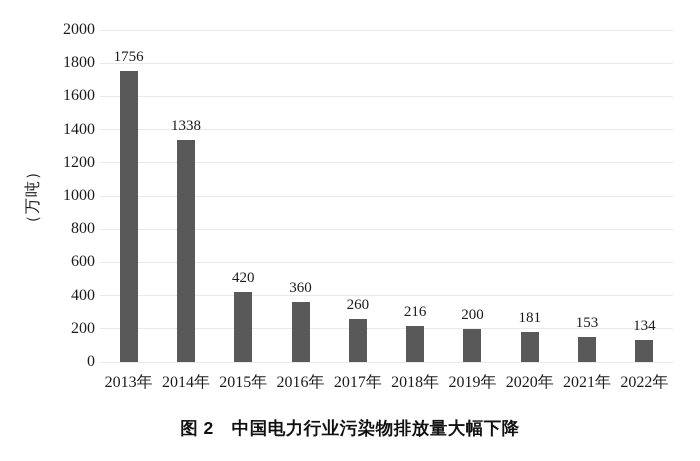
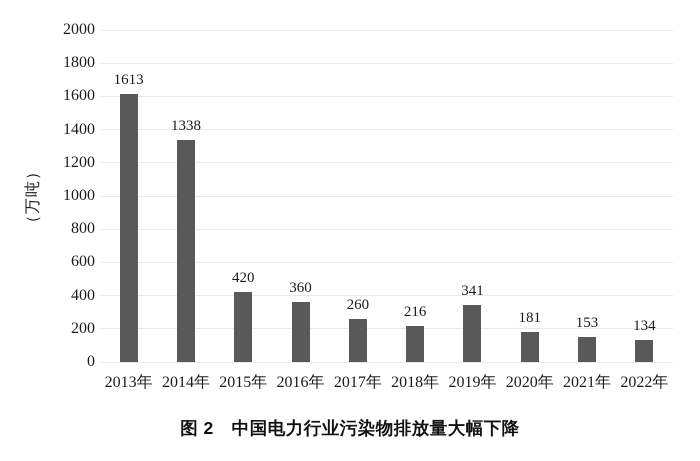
2013年: 1756 -> 1613
2019年: 200 -> 341
